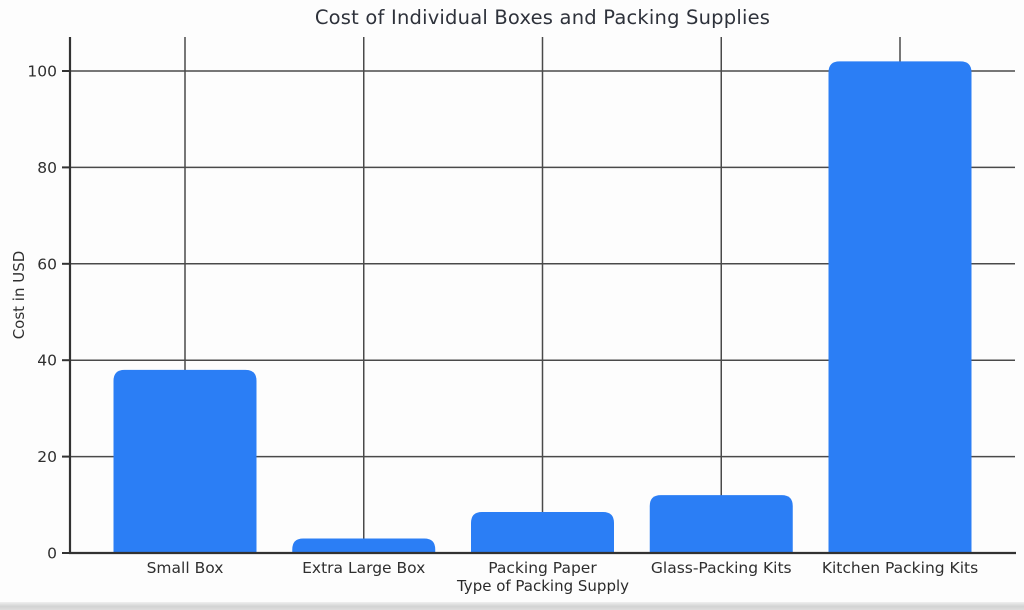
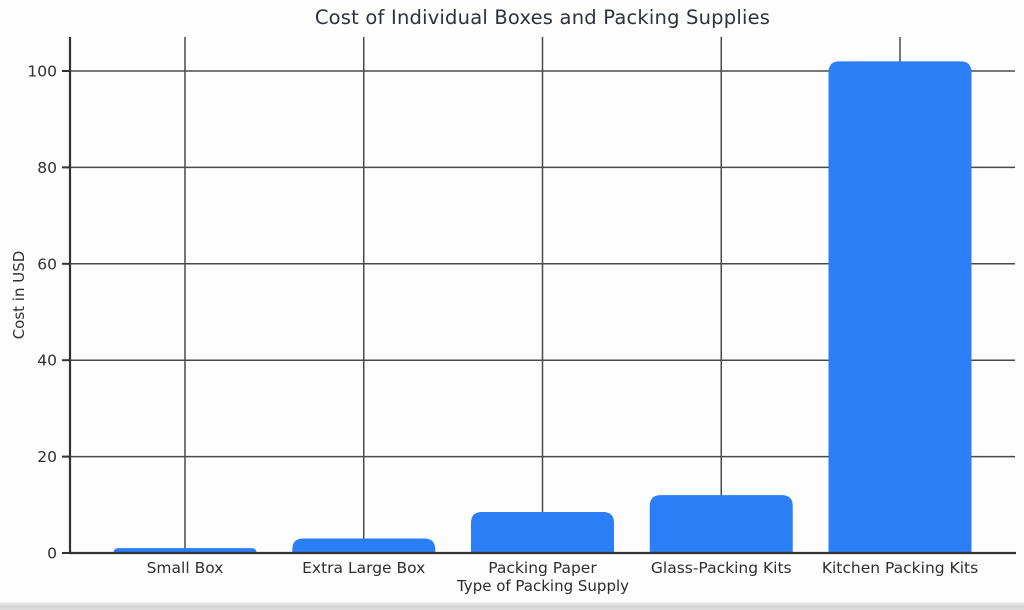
Small Box: 38 -> 1
